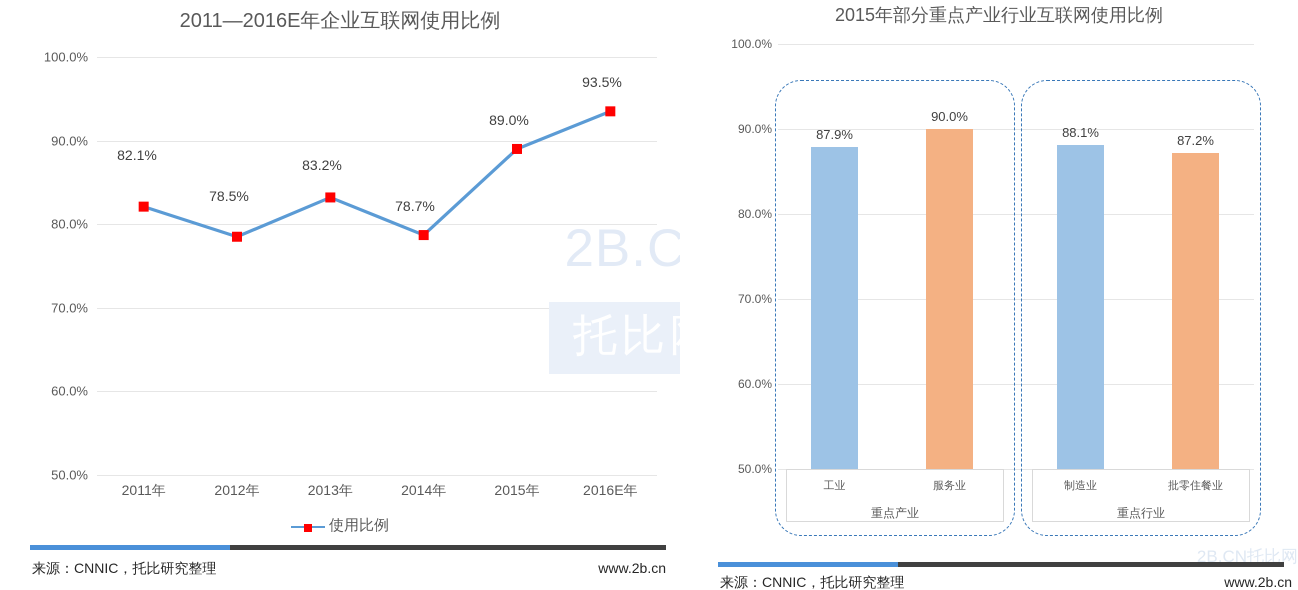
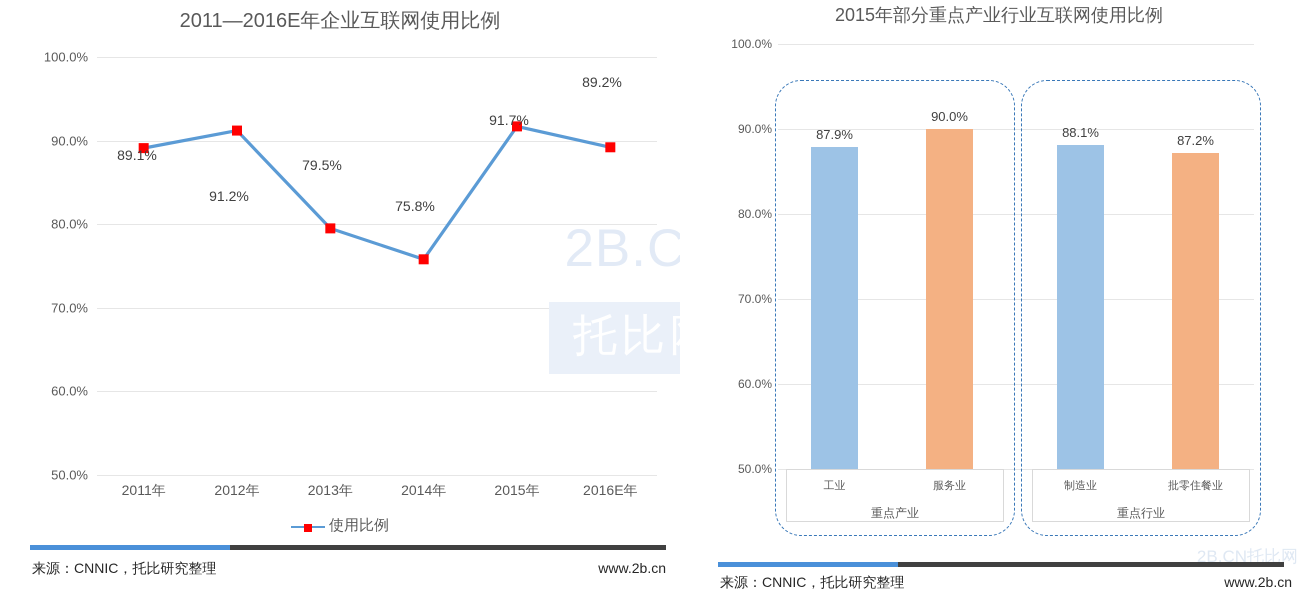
2011—2016E年企业互联网使用比例/2011年: 82.1% -> 89.1%
2011—2016E年企业互联网使用比例/2012年: 78.5% -> 91.2%
2011—2016E年企业互联网使用比例/2013年: 83.2% -> 79.5%
2011—2016E年企业互联网使用比例/2014年: 78.7% -> 75.8%
2011—2016E年企业互联网使用比例/2015年: 89.0% -> 91.7%
2011—2016E年企业互联网使用比例/2016E年: 93.5% -> 89.2%
